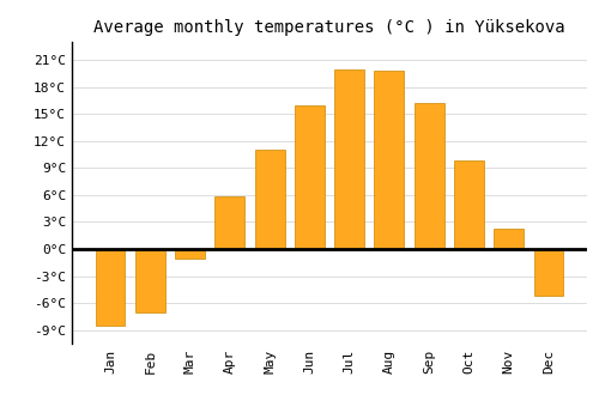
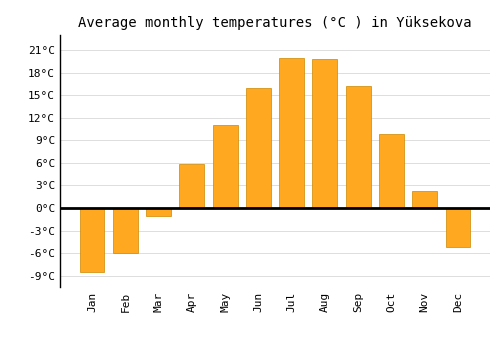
Feb: -7.0°C -> -6.0°C
